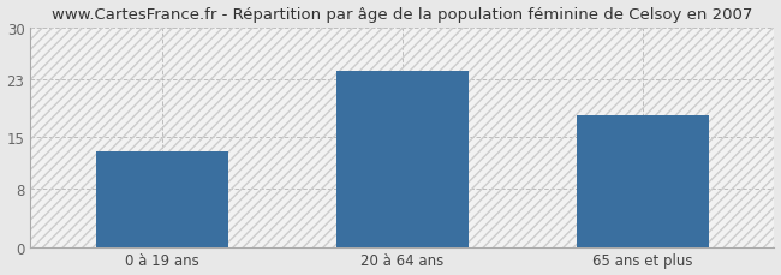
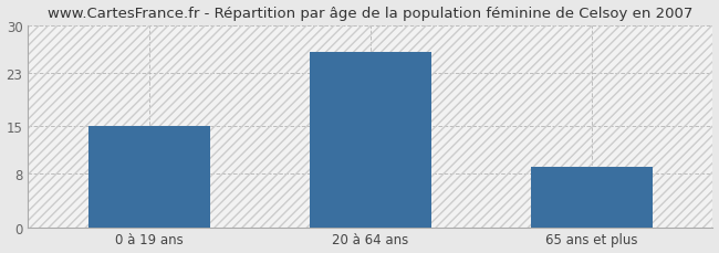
0 à 19 ans: 13 -> 15
20 à 64 ans: 24 -> 26
65 ans et plus: 18 -> 9
